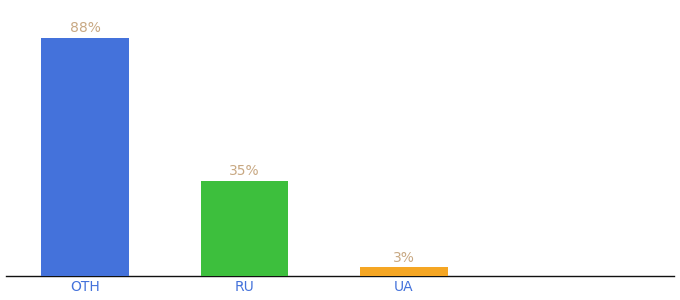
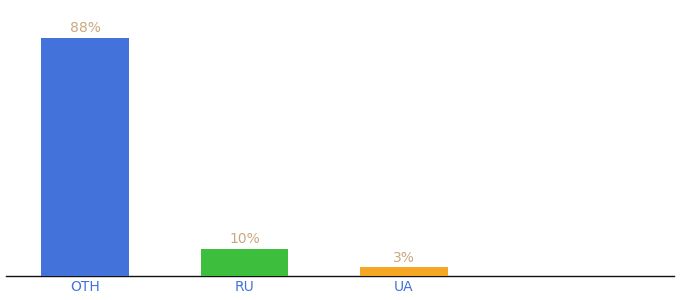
RU: 35% -> 10%
